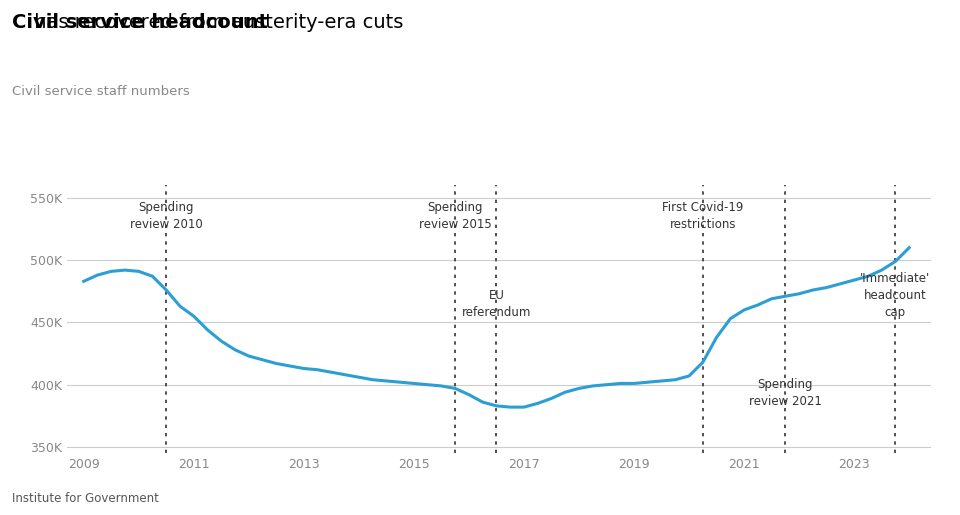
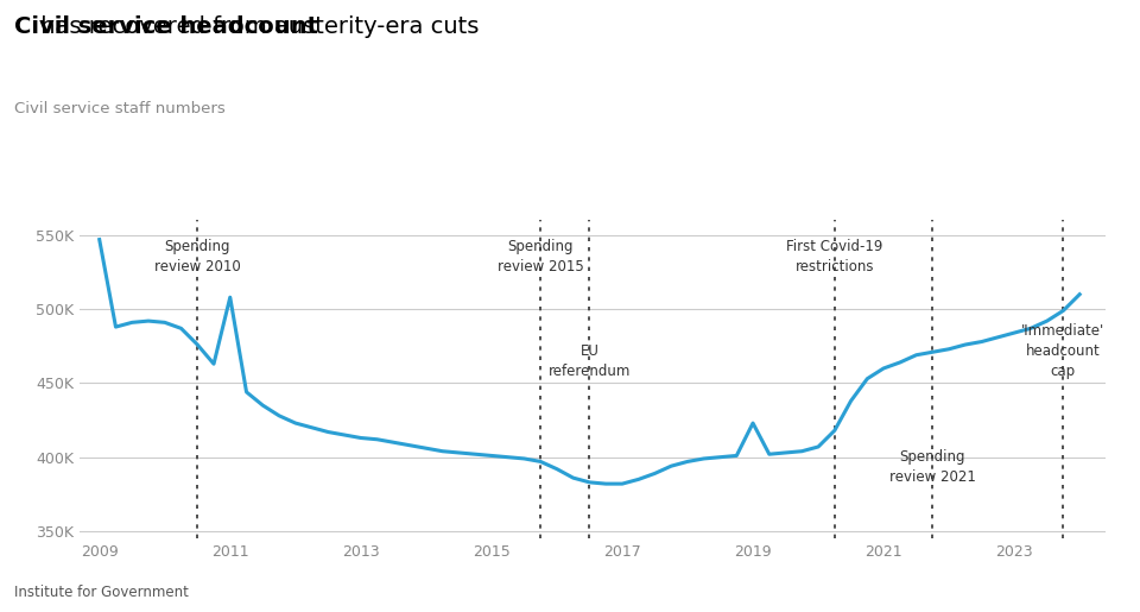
2009: 483K -> 547K
2011: 455K -> 508K
2019: 401K -> 423K
